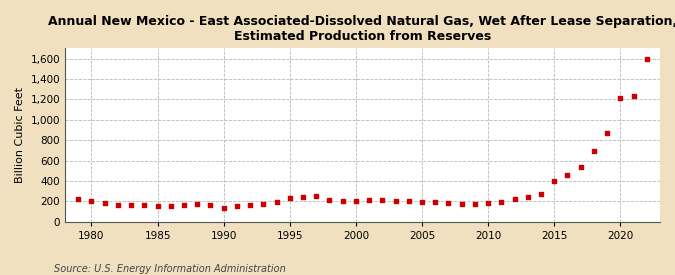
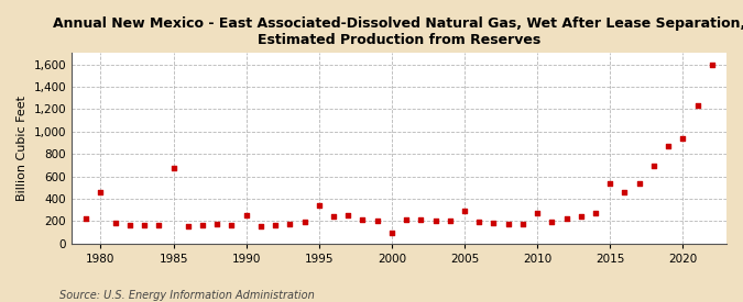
1980: 200 -> 460
1985: 160 -> 670
1990: 140 -> 250
1995: 230 -> 340
2000: 200 -> 100
2005: 200 -> 290
2010: 180 -> 270
2015: 400 -> 540
2020: 1,210 -> 940
